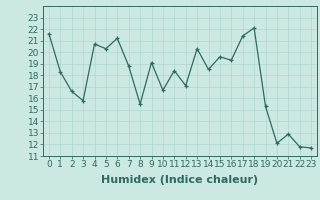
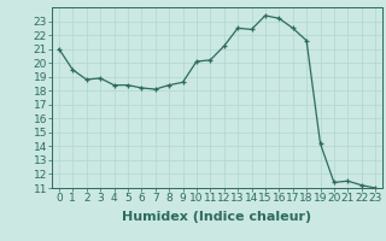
0: 21.6 -> 21.0
1: 18.3 -> 19.5
2: 16.6 -> 18.8
3: 15.8 -> 18.9
4: 20.7 -> 18.4
5: 20.3 -> 18.4
6: 21.2 -> 18.2
7: 18.8 -> 18.1
8: 15.5 -> 18.4
9: 19.1 -> 18.6
10: 16.7 -> 20.1
11: 18.4 -> 20.2
12: 17.1 -> 21.2
13: 20.3 -> 22.5
14: 18.5 -> 22.4
15: 19.6 -> 23.4
16: 19.3 -> 23.2
17: 21.4 -> 22.5
18: 22.1 -> 21.6
19: 15.3 -> 14.2
20: 12.1 -> 11.4
21: 12.9 -> 11.5
22: 11.8 -> 11.2
23: 11.7 -> 11.0
